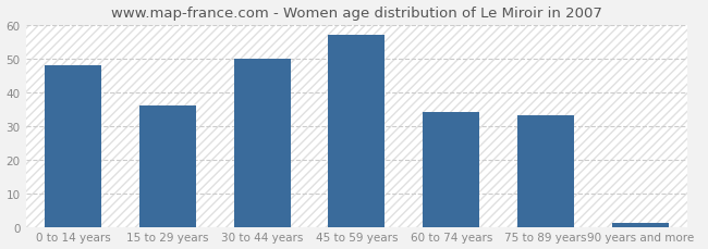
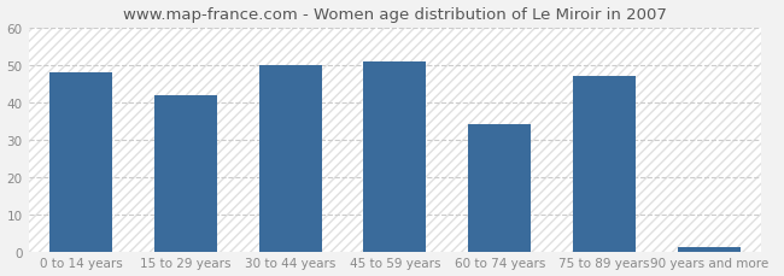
15 to 29 years: 36 -> 42
45 to 59 years: 57 -> 51
75 to 89 years: 33 -> 47
